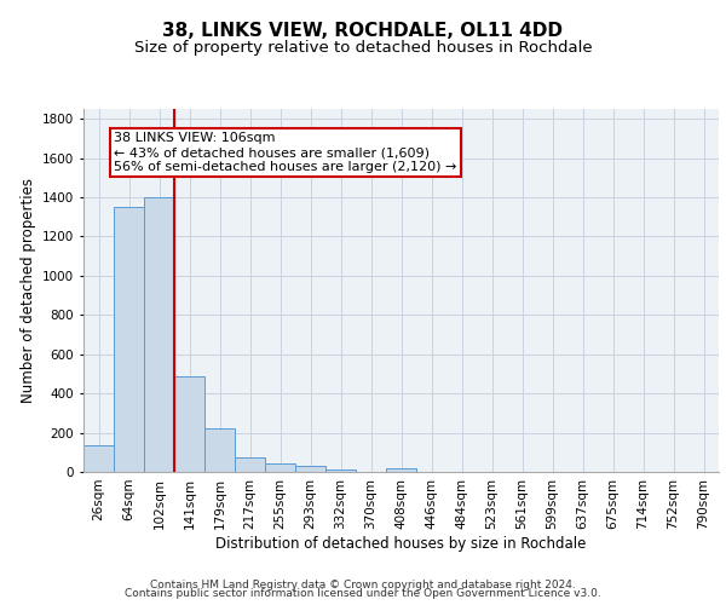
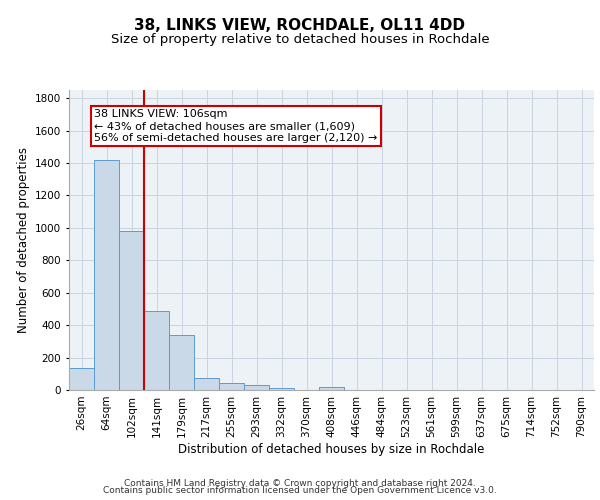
64sqm: 1350 -> 1420
102sqm: 1400 -> 980
179sqm: 220 -> 340
